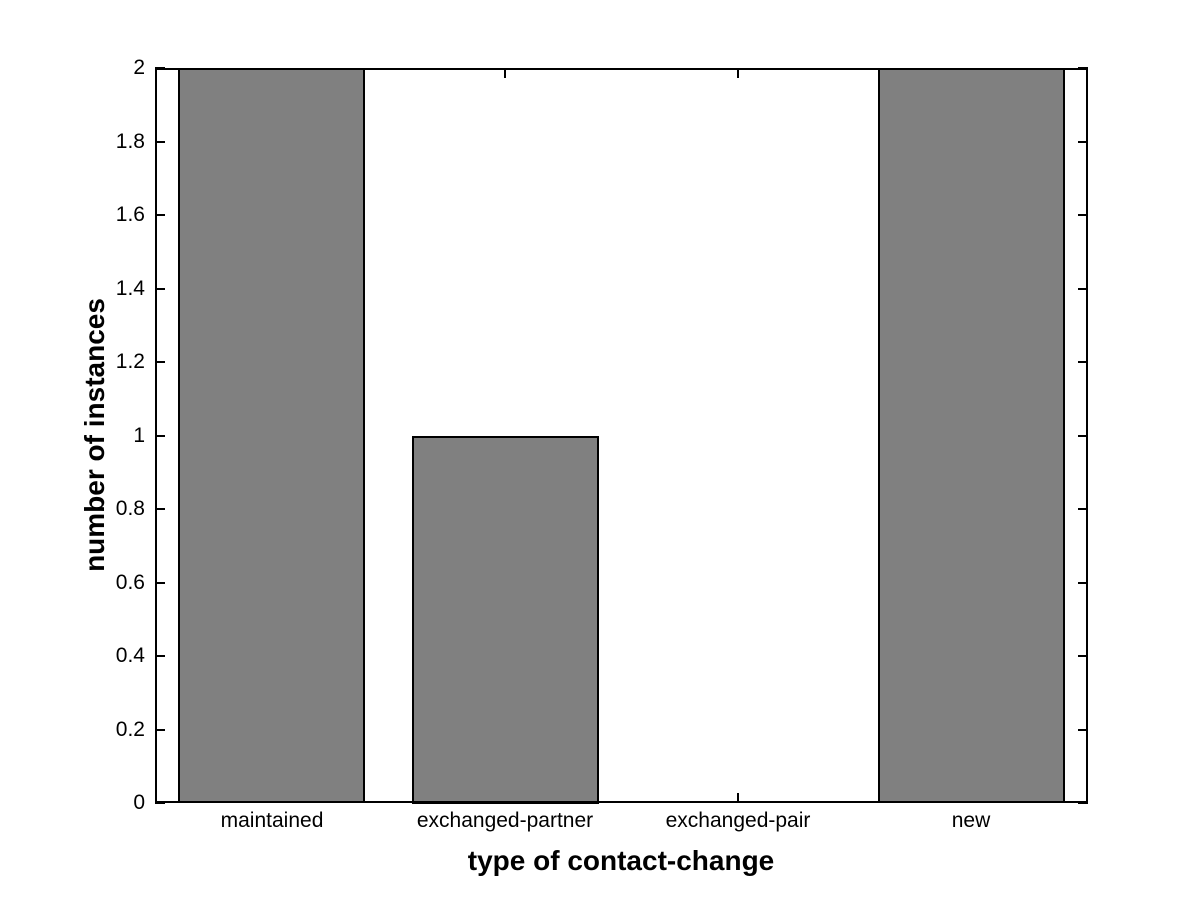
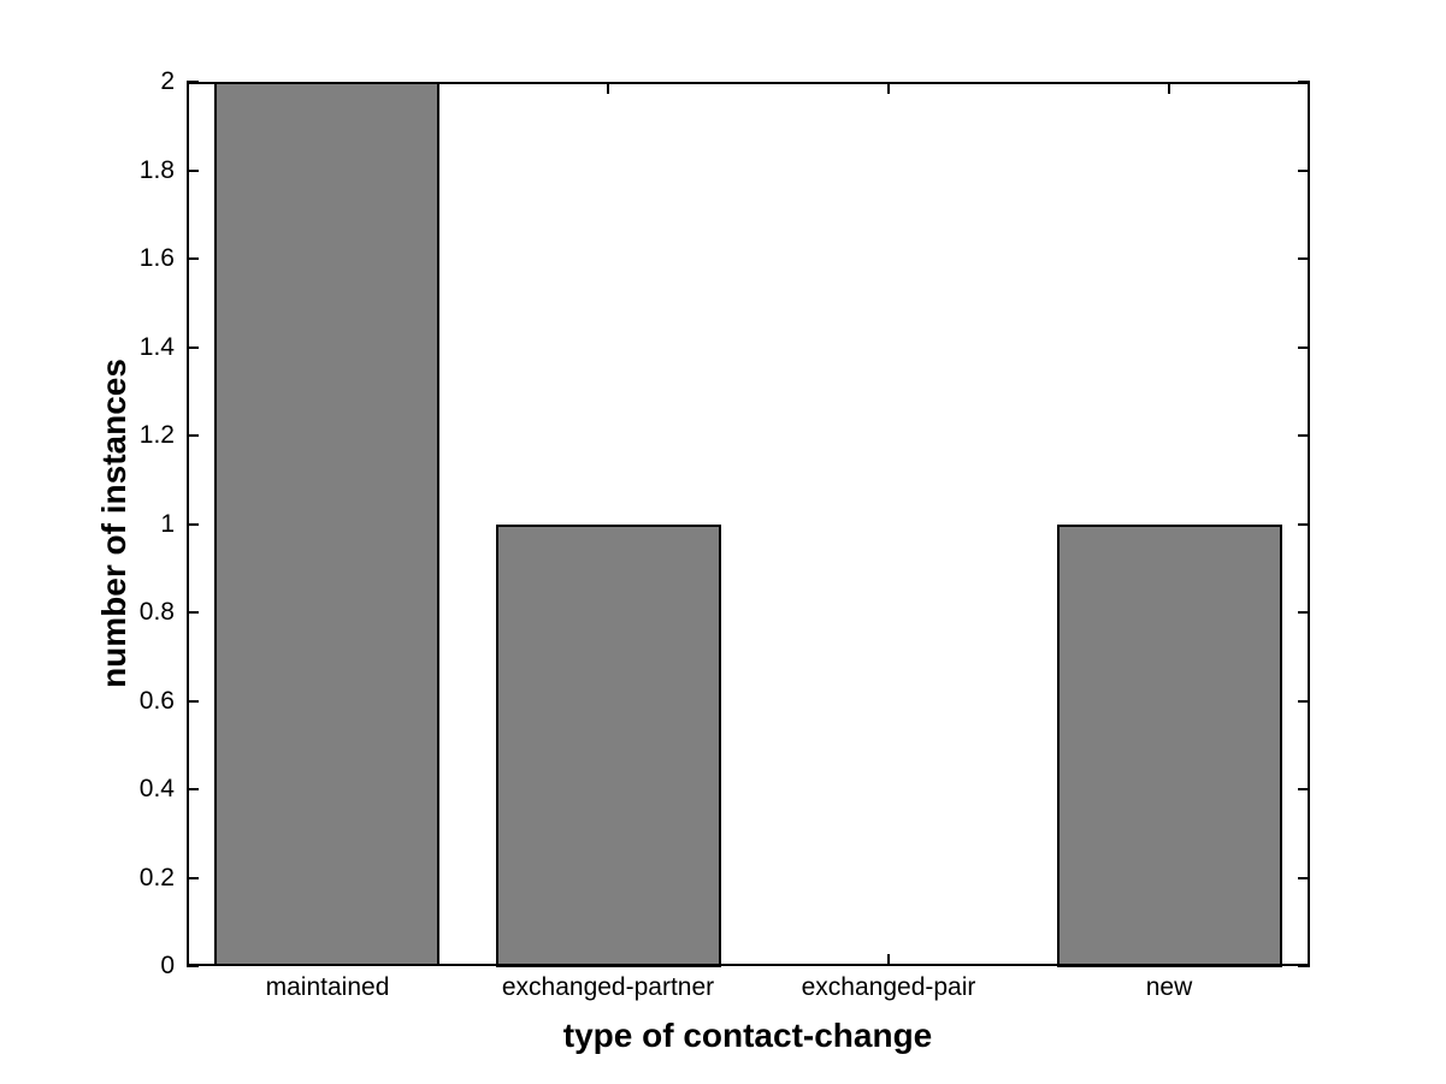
new: 2 -> 1
